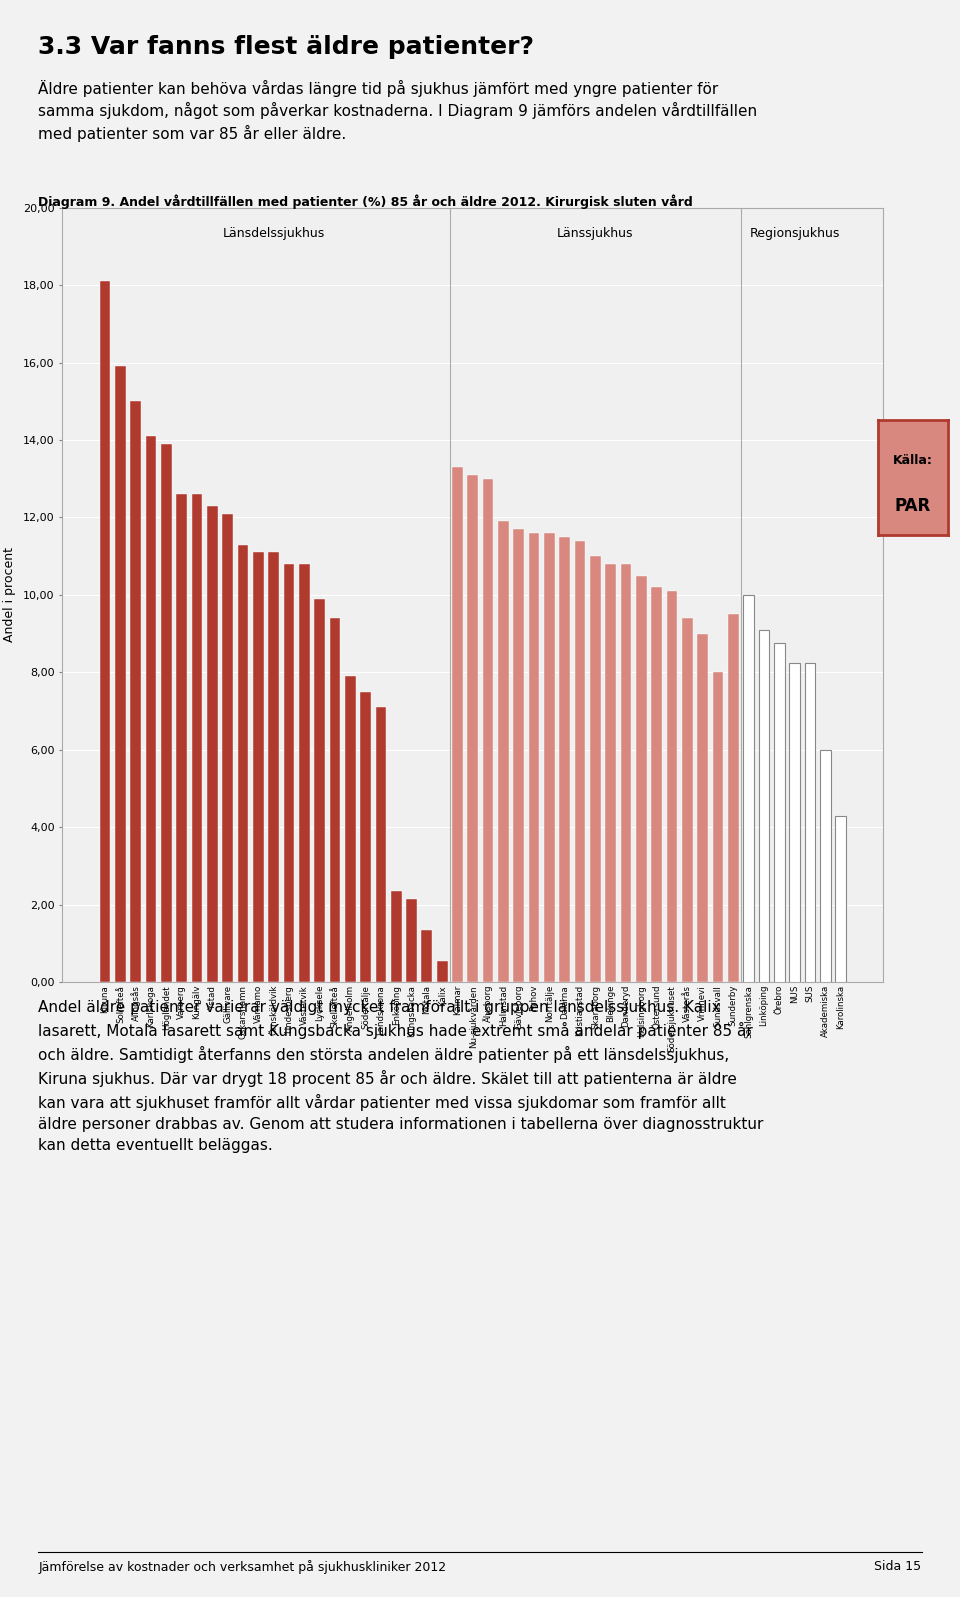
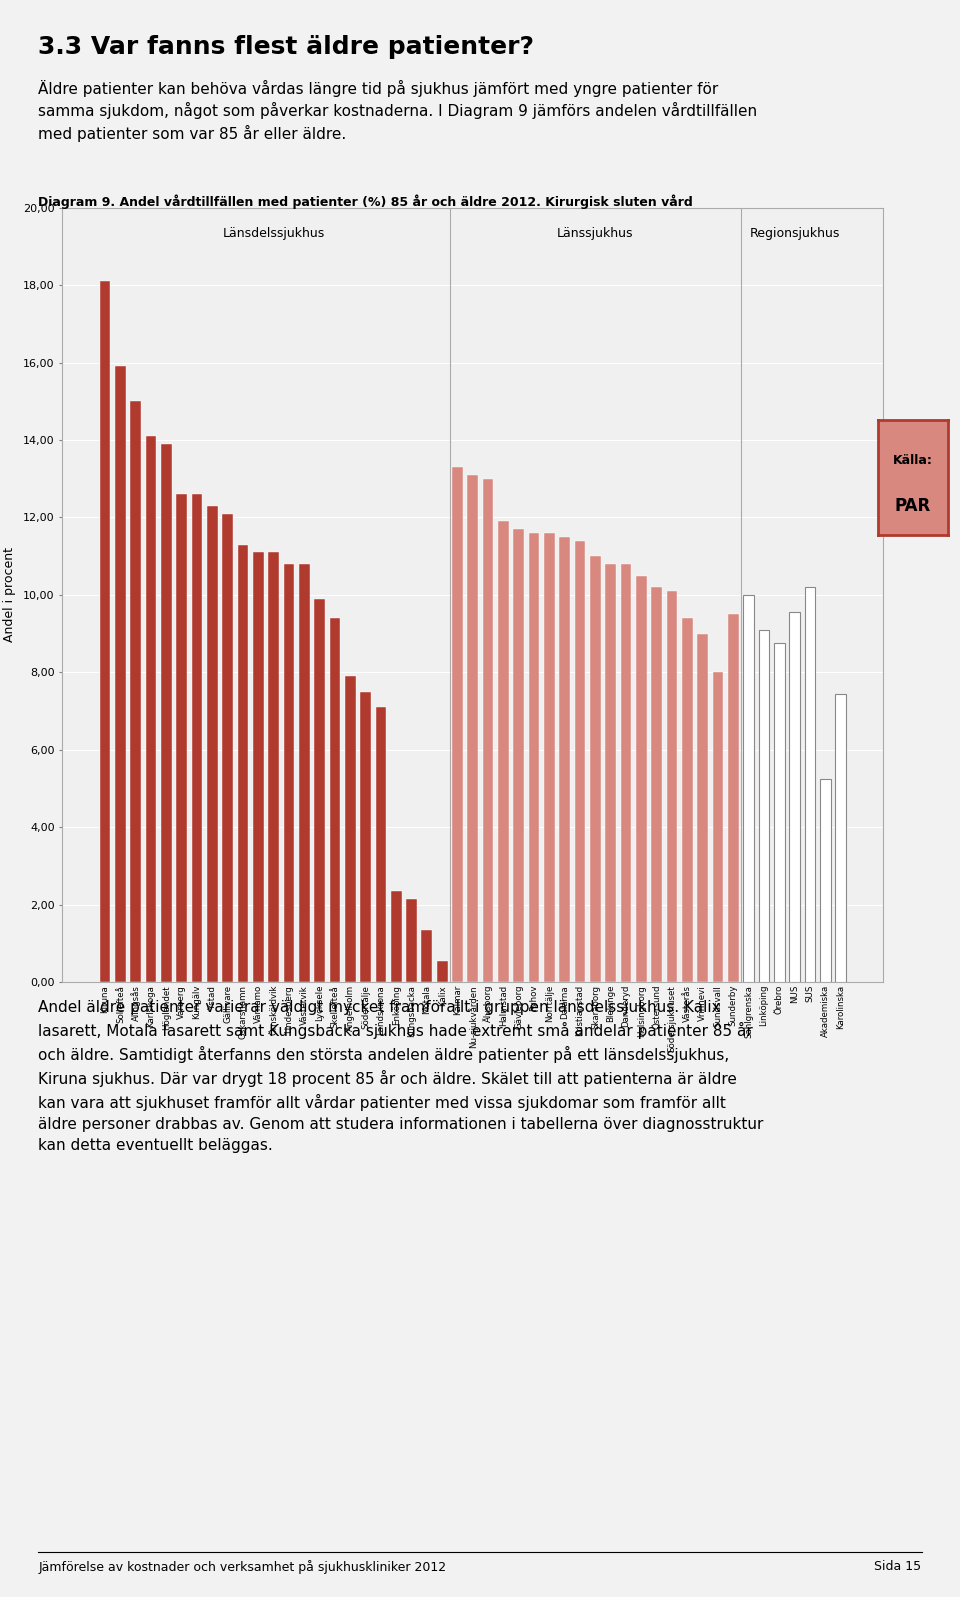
NUS: 8,25 -> 9,55
SUS: 8,25 -> 10,20
Akademiska: 6,00 -> 5,25
Karolinska: 4,30 -> 7,45
